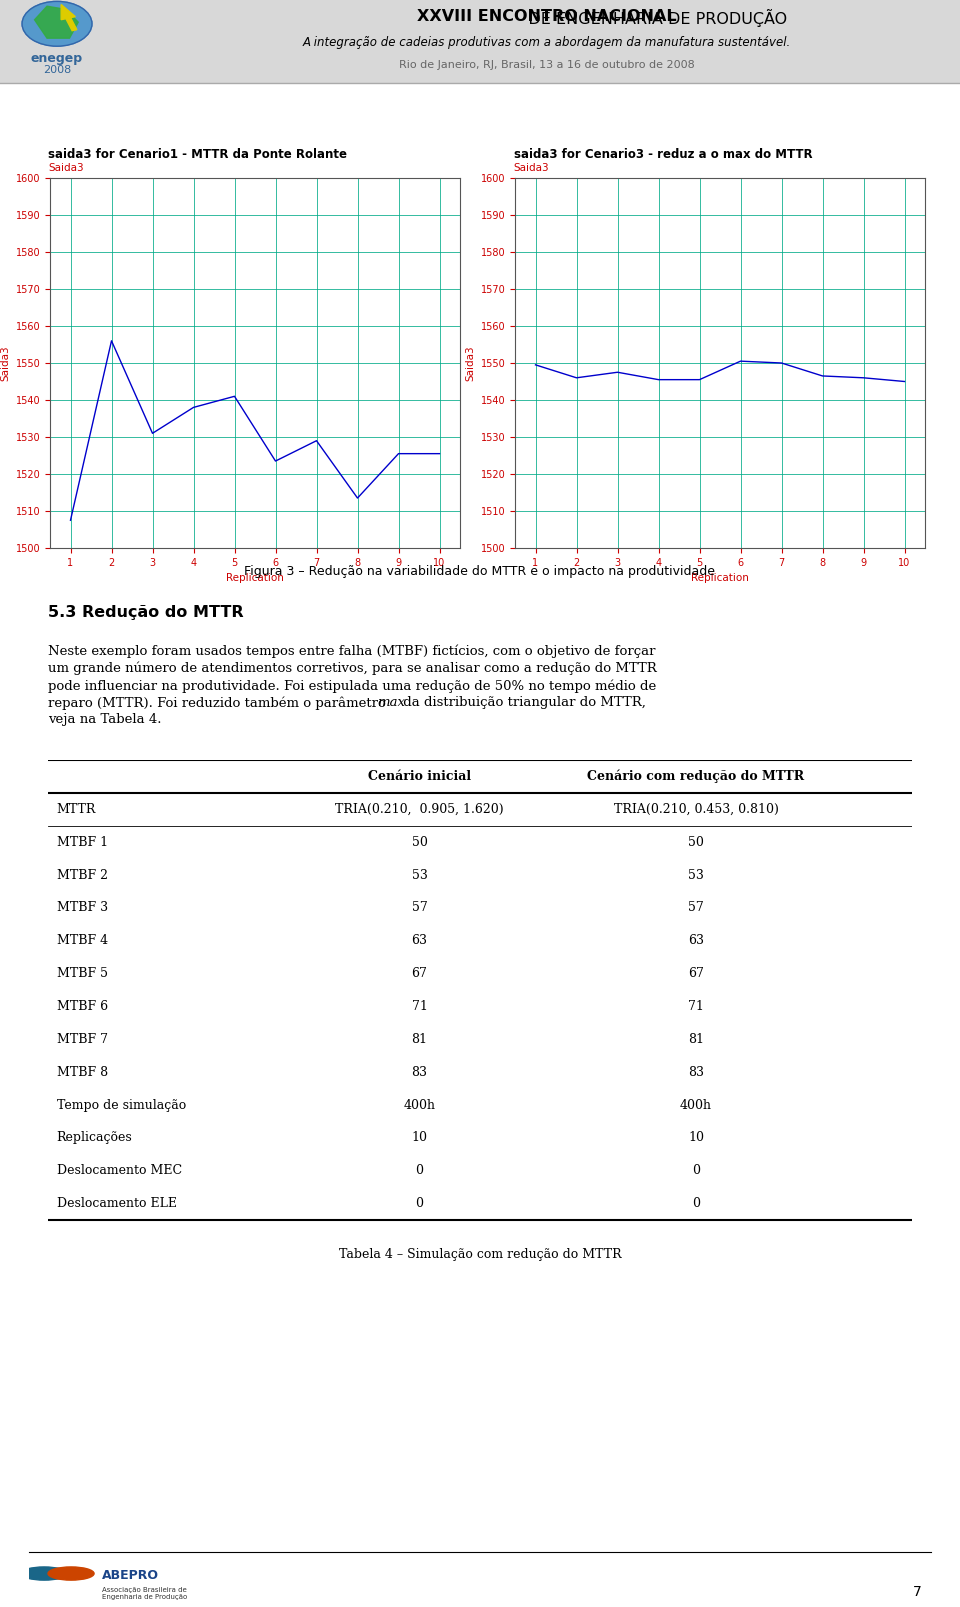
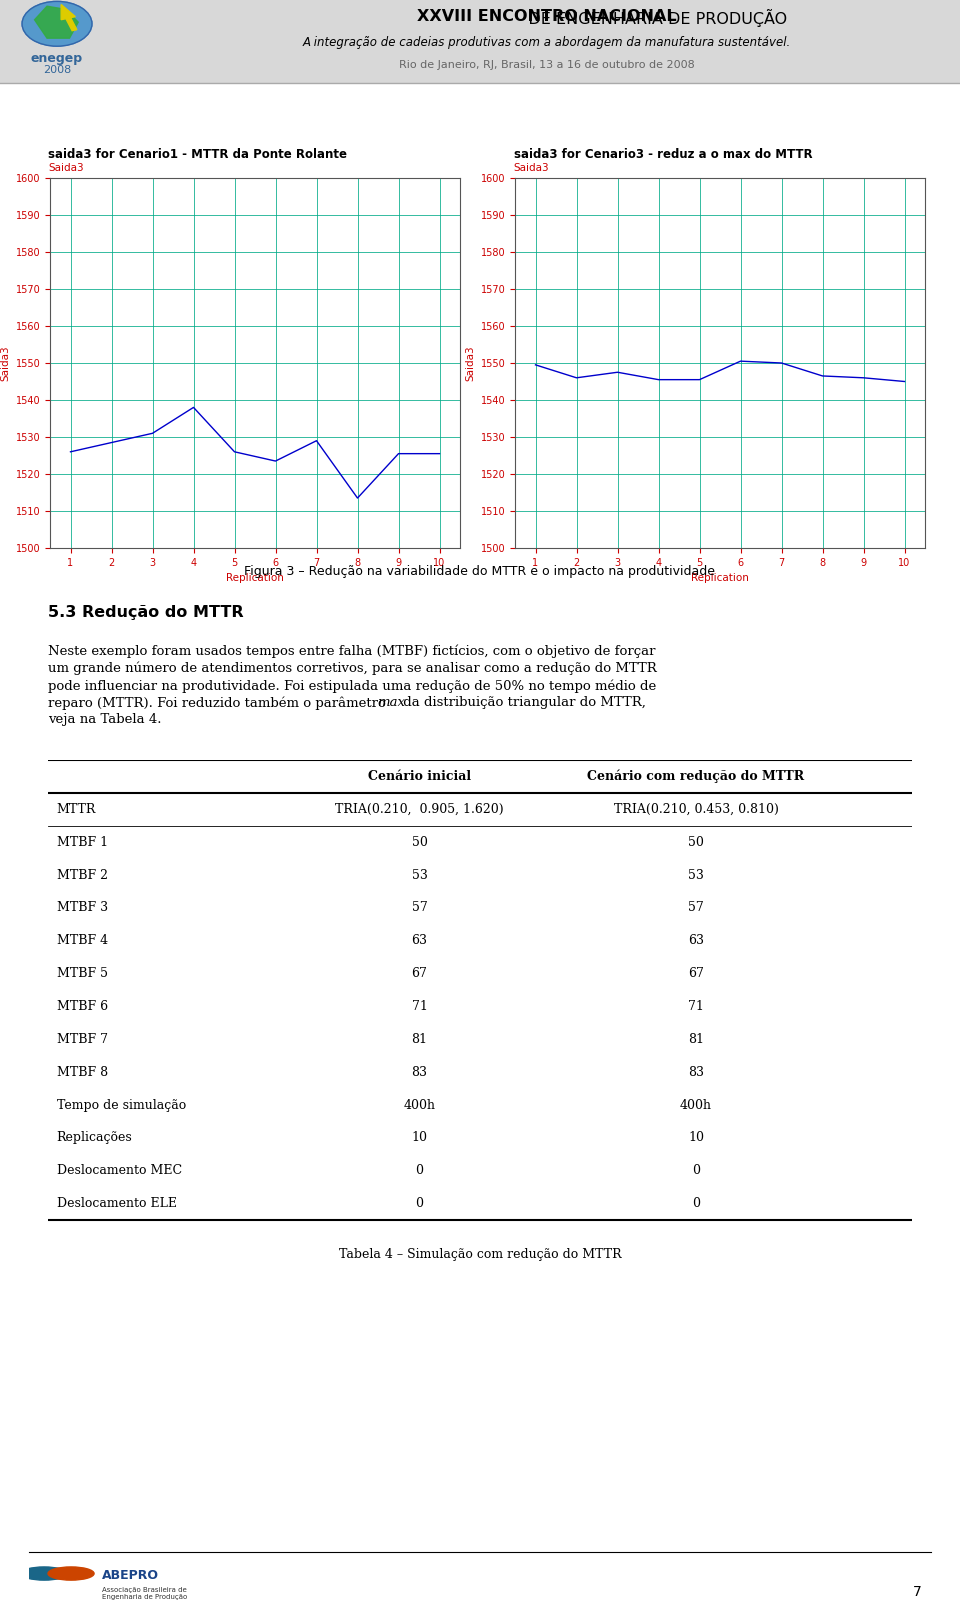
1: 1507.5 -> 1526.0
2: 1556.0 -> 1528.5
5: 1541.0 -> 1526.0
